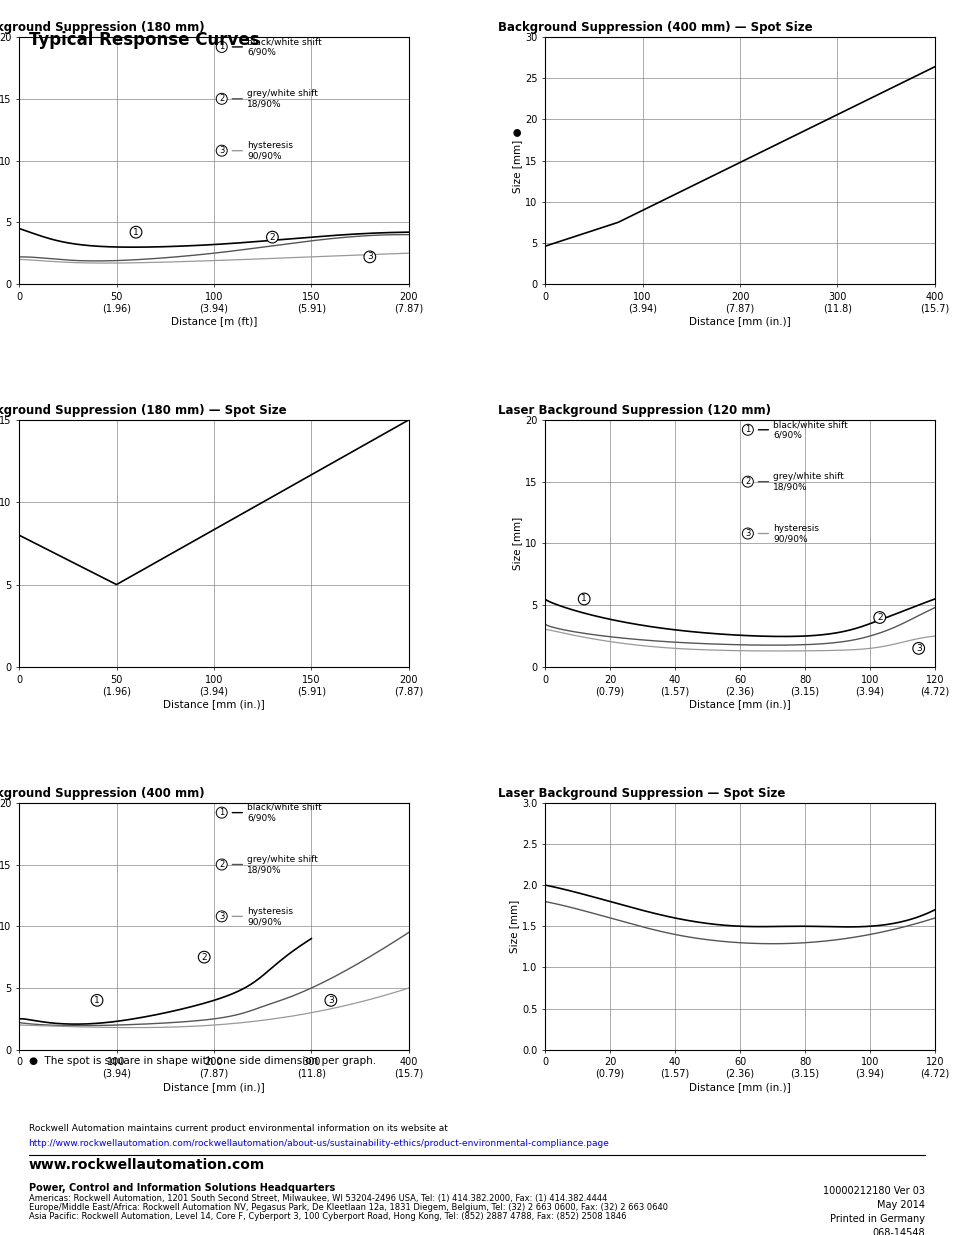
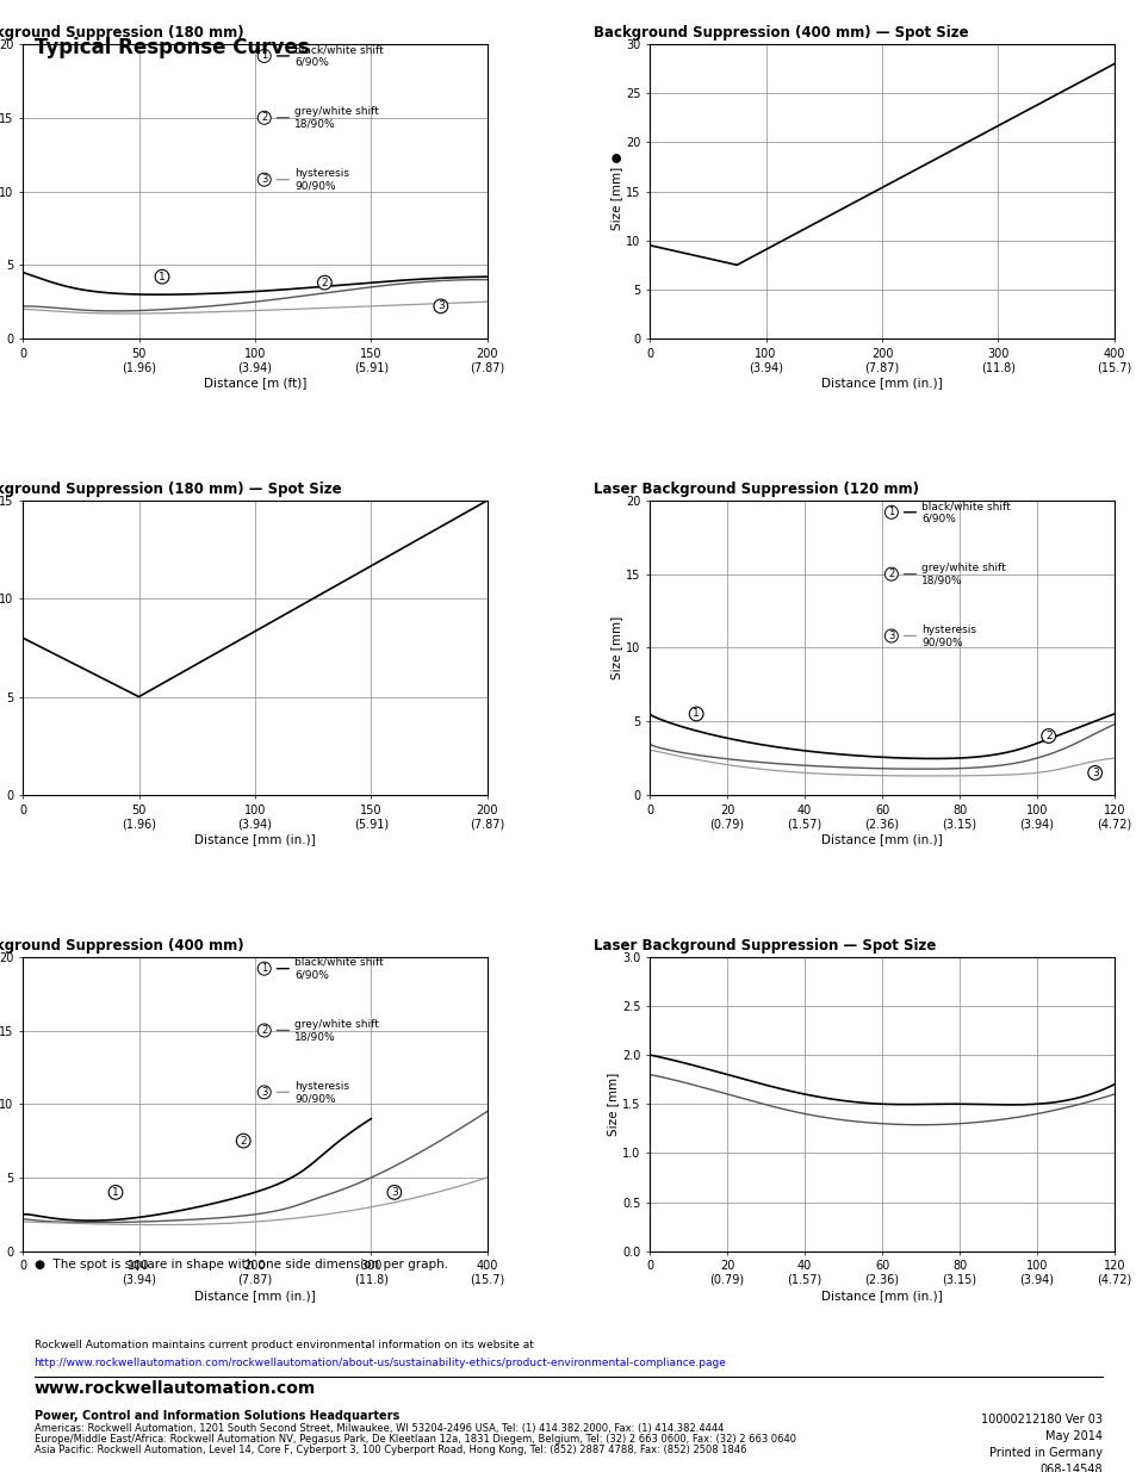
Background Suppression (400 mm) — Spot Size/0: 4.6 -> 9.5
Background Suppression (400 mm) — Spot Size/400 (15.7): 26.4 -> 28.0
